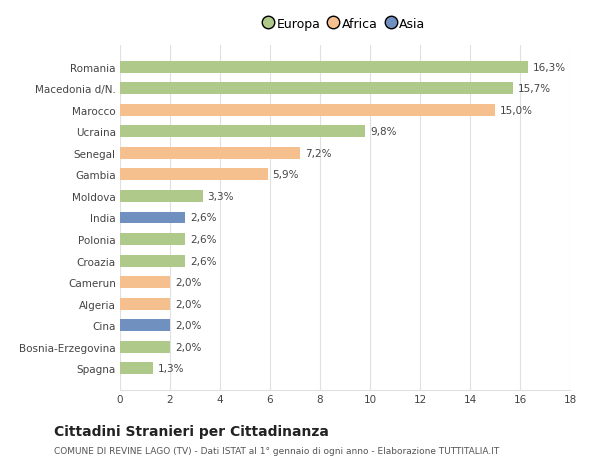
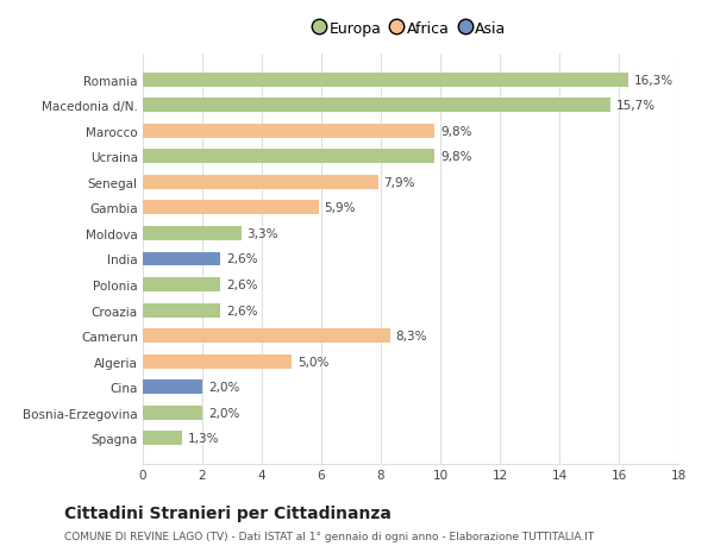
Marocco: 15,0% -> 9,8%
Senegal: 7,2% -> 7,9%
Camerun: 2,0% -> 8,3%
Algeria: 2,0% -> 5,0%
